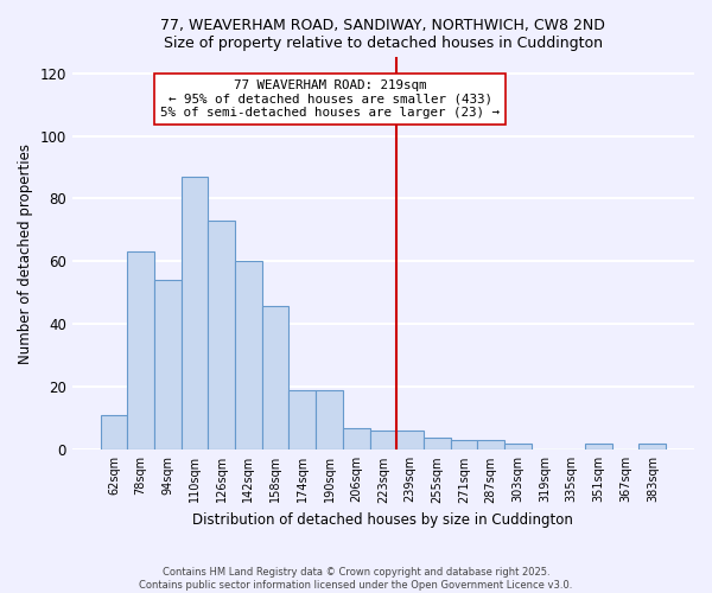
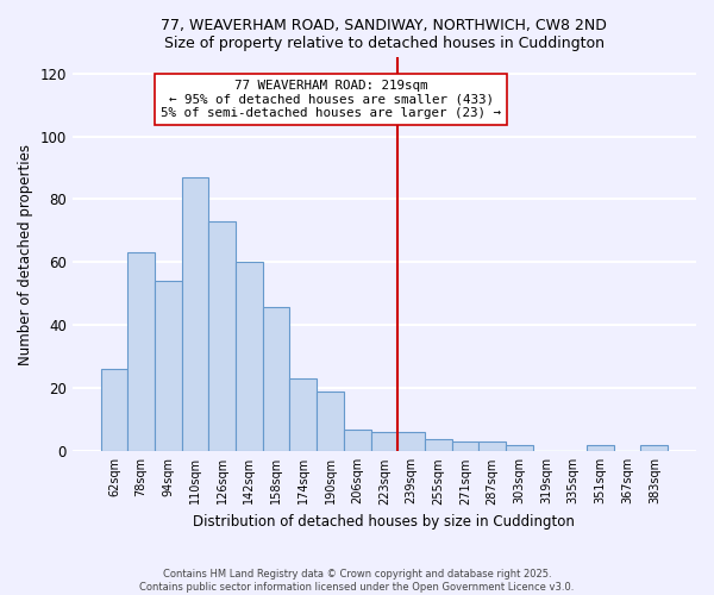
62sqm: 11 -> 26
174sqm: 19 -> 23
